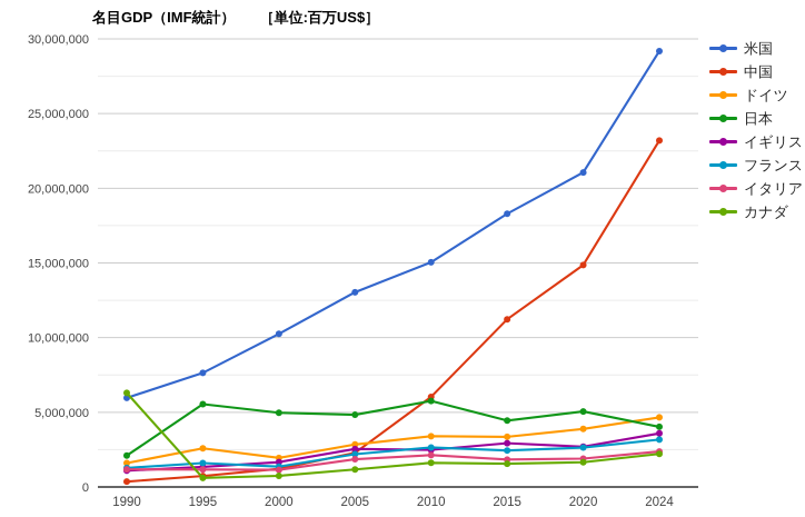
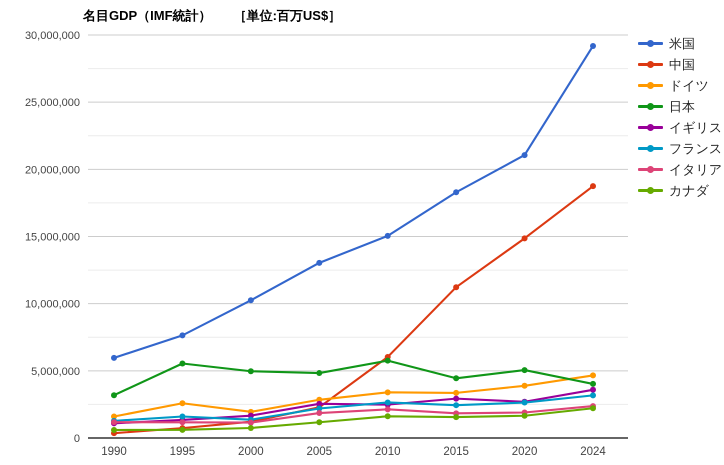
日本/1990: 2100000 -> 3200000
カナダ/1990: 6300000 -> 600000
中国/2024: 23200000 -> 18700000
